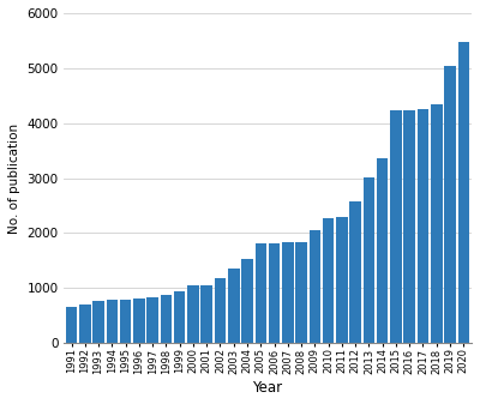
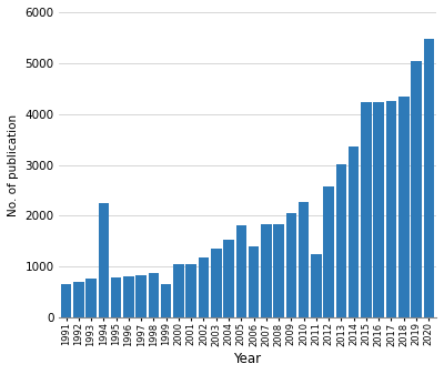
1994: 790 -> 2250
1999: 950 -> 650
2006: 1810 -> 1400
2011: 2290 -> 1250
